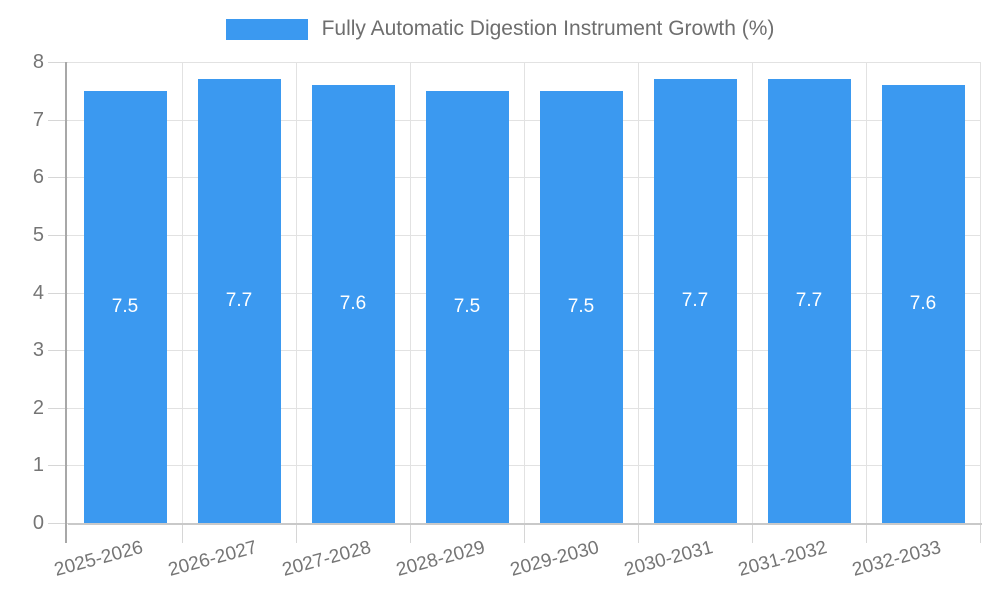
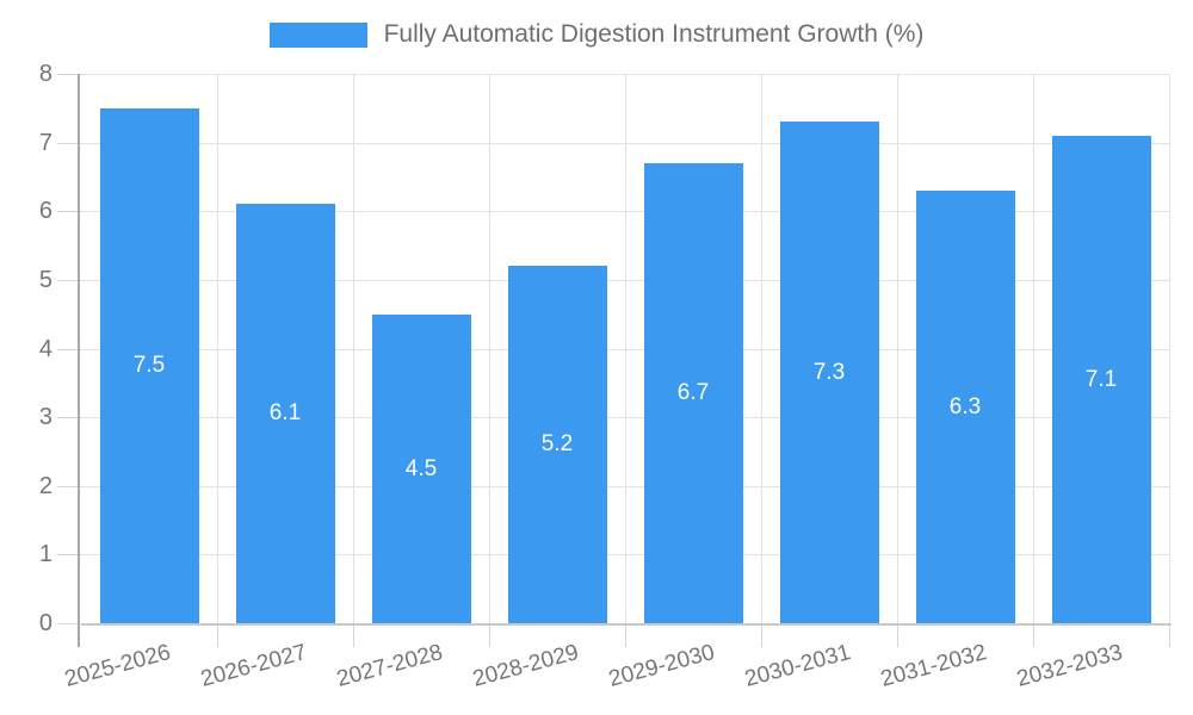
2026-2027: 7.7 -> 6.1
2027-2028: 7.6 -> 4.5
2028-2029: 7.5 -> 5.2
2029-2030: 7.5 -> 6.7
2030-2031: 7.7 -> 7.3
2031-2032: 7.7 -> 6.3
2032-2033: 7.6 -> 7.1
